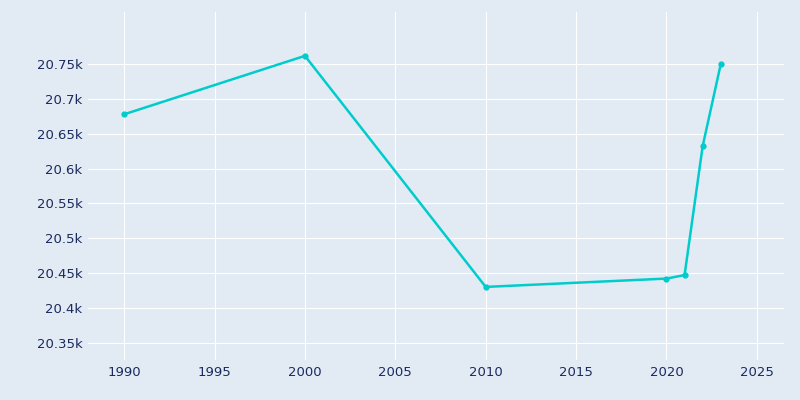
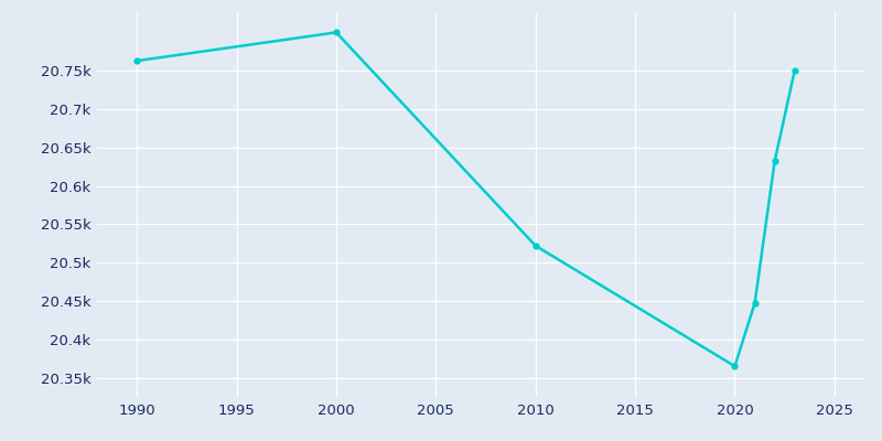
1990: 20.678k -> 20.763k
2000: 20.762k -> 20.800k
2010: 20.430k -> 20.522k
2020: 20.442k -> 20.365k
